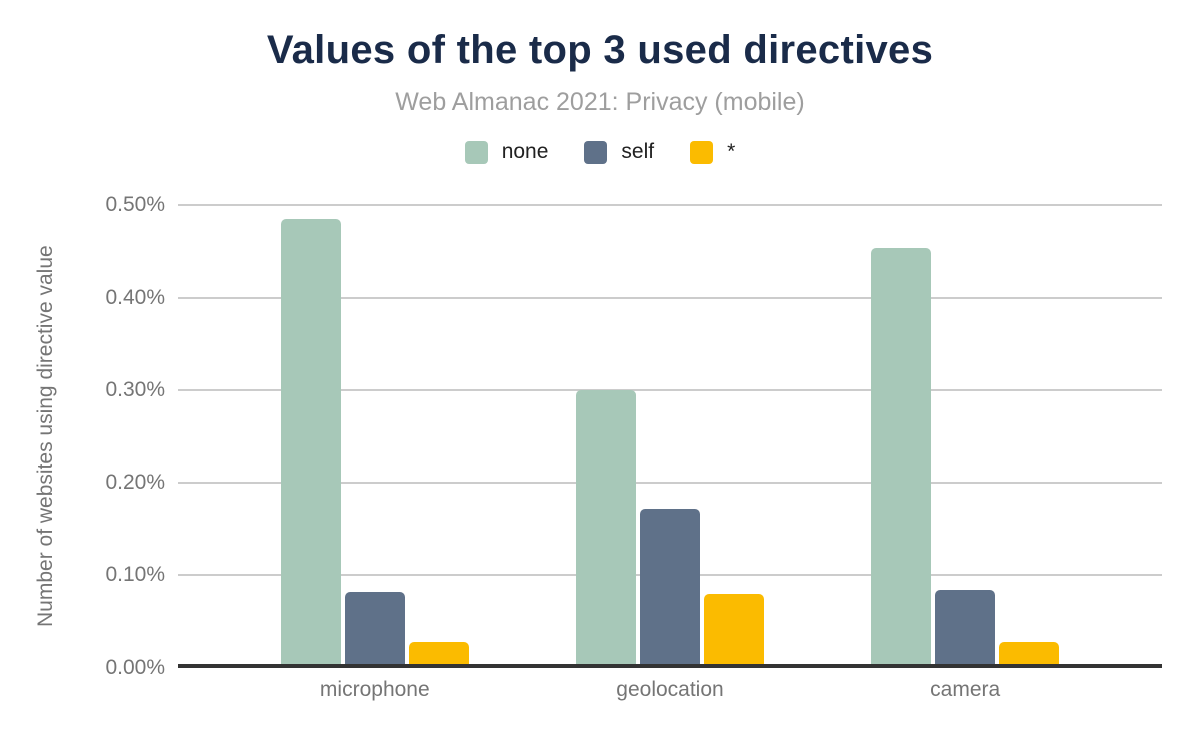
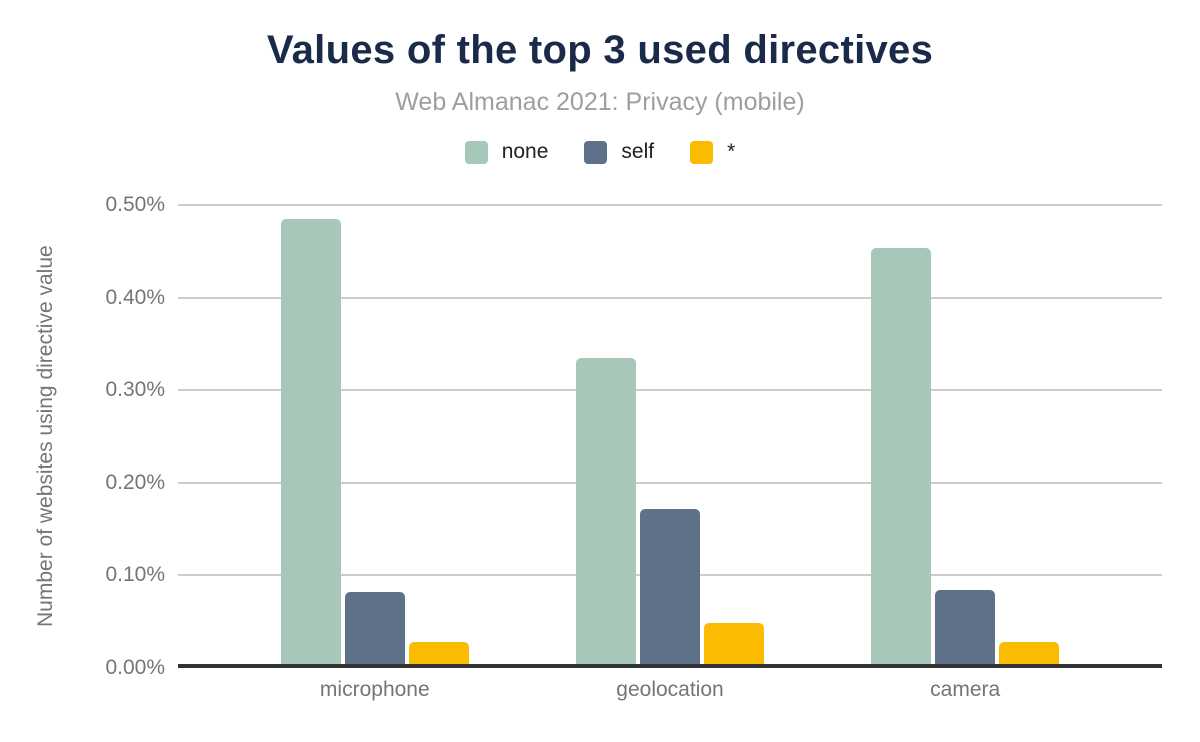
none/geolocation: 0.30% -> 0.34%
*/geolocation: 0.08% -> 0.05%
